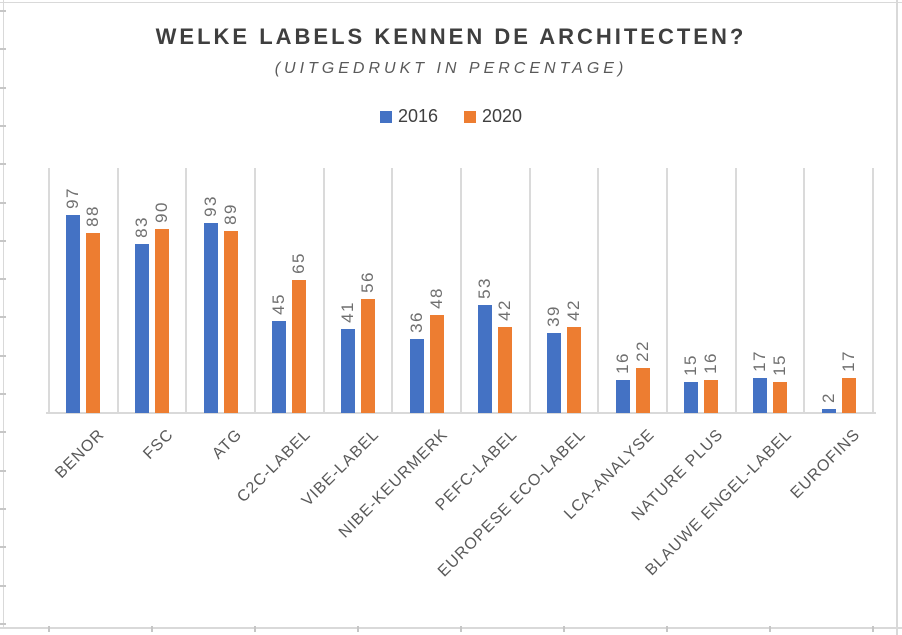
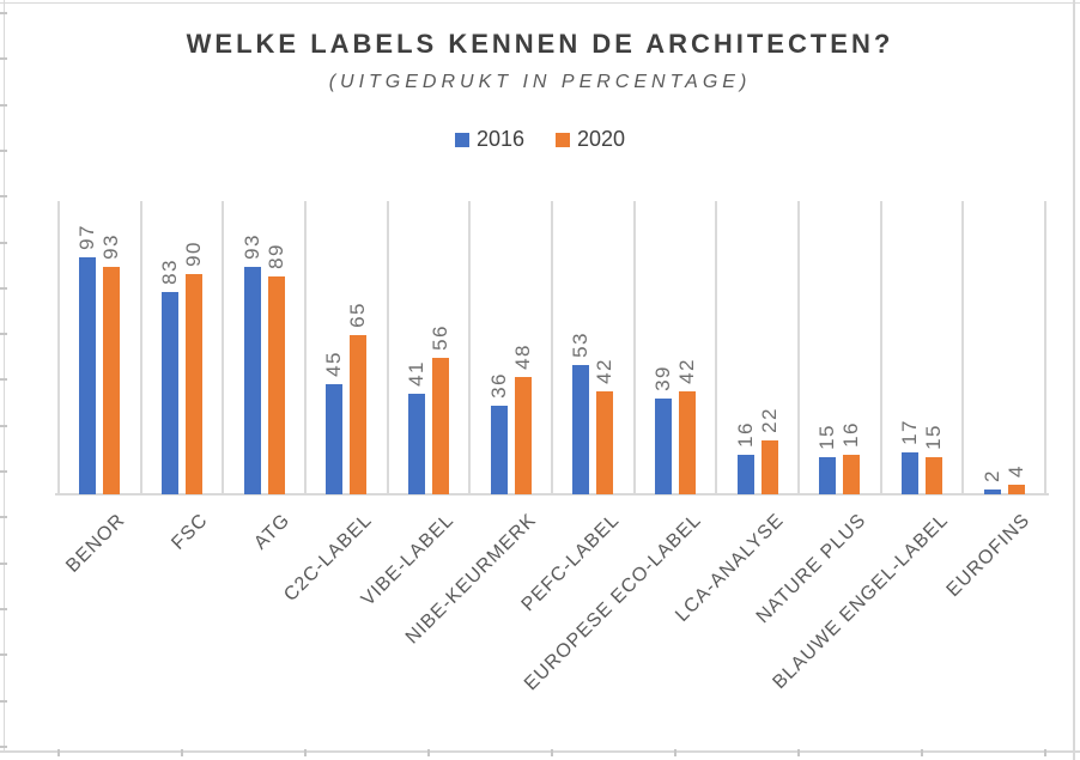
2020/BENOR: 88 -> 93
2020/EUROFINS: 17 -> 4
